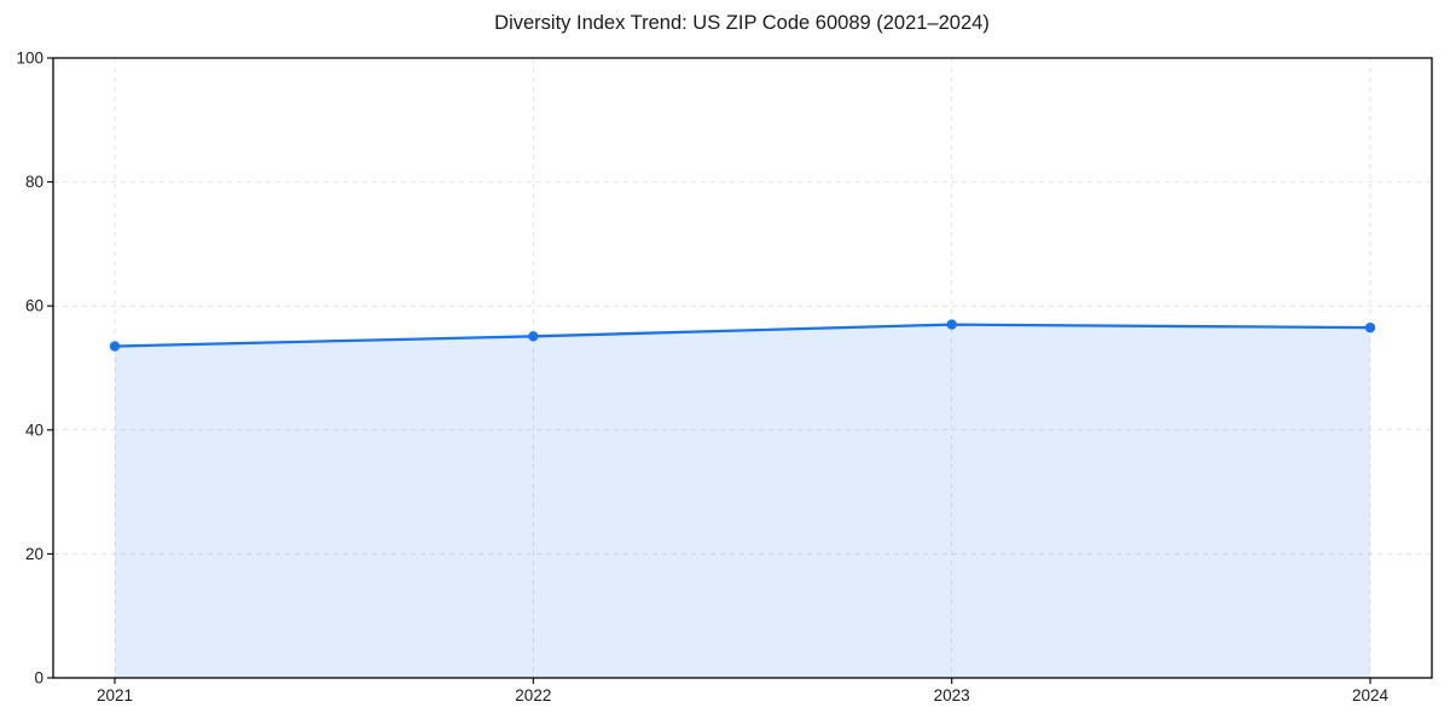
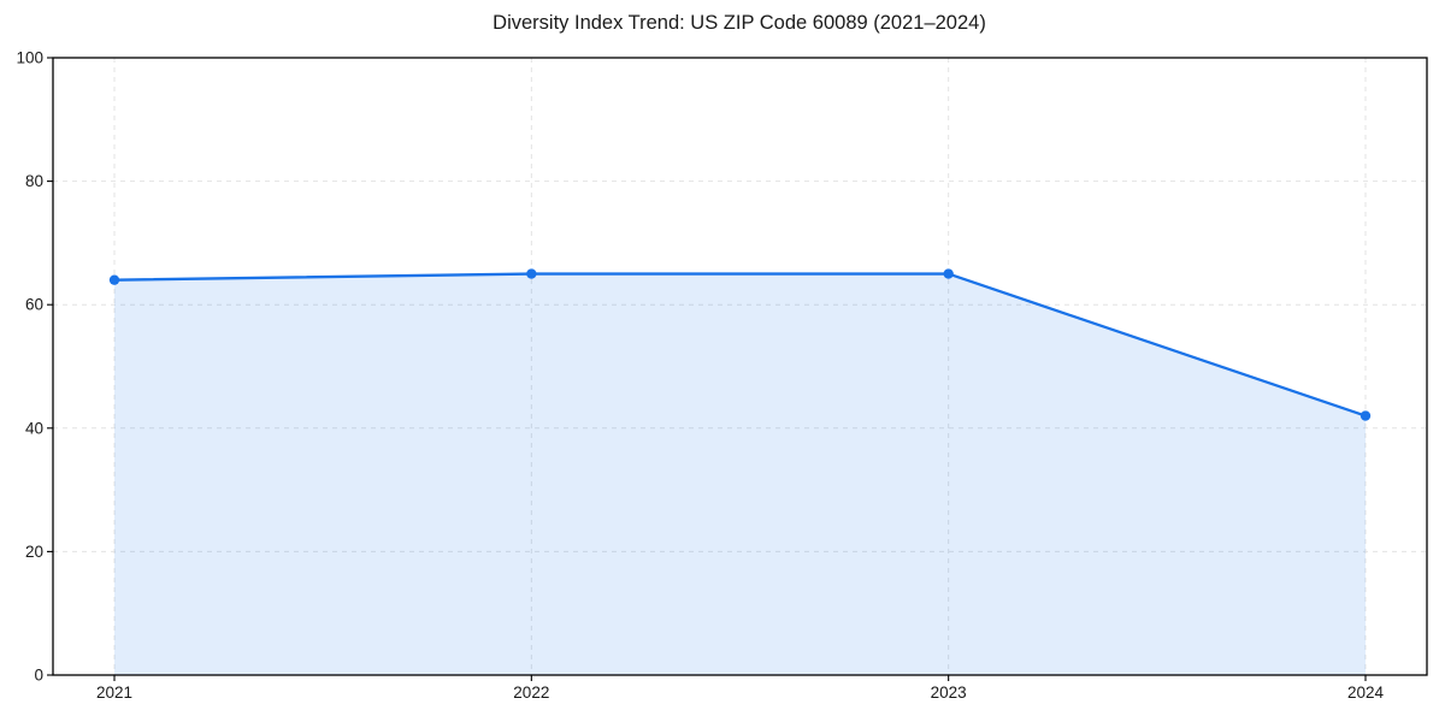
2021: 54 -> 64
2022: 55 -> 65
2023: 57 -> 65
2024: 56 -> 42
